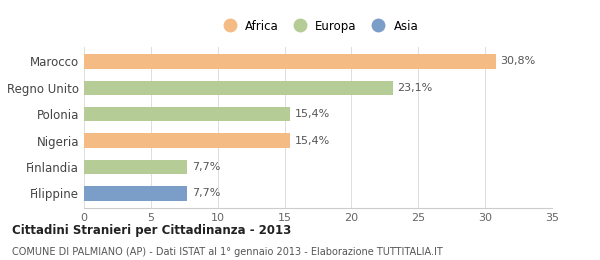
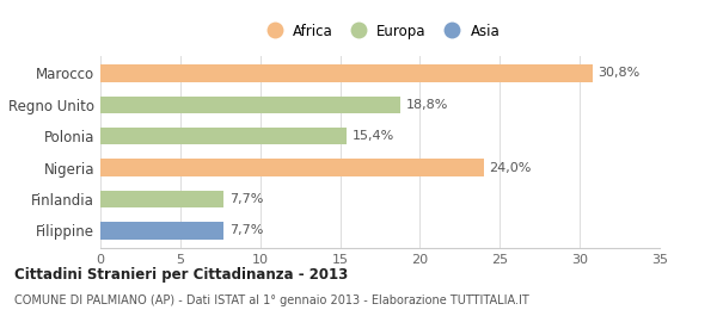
Regno Unito: 23,1% -> 18,8%
Nigeria: 15,4% -> 24,0%
